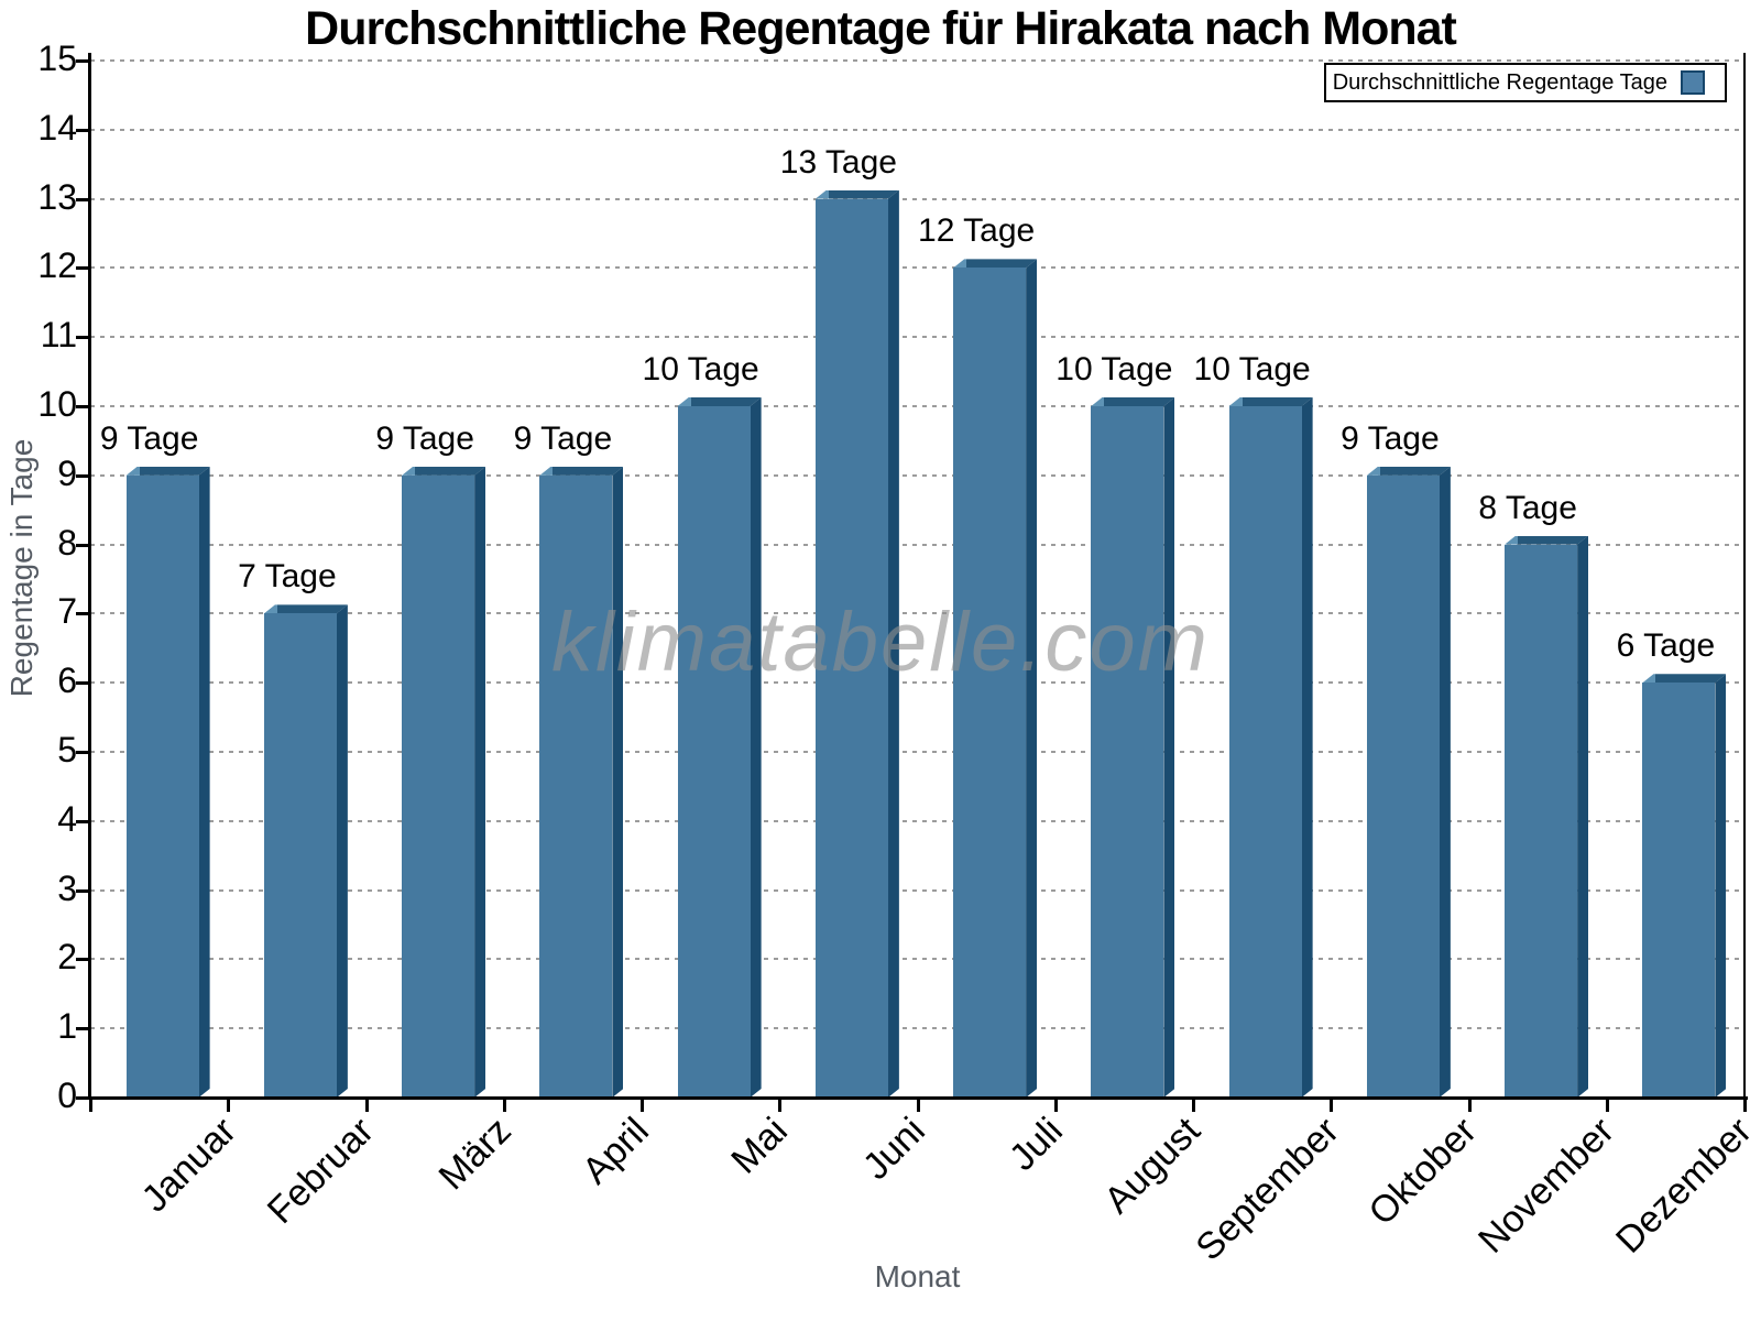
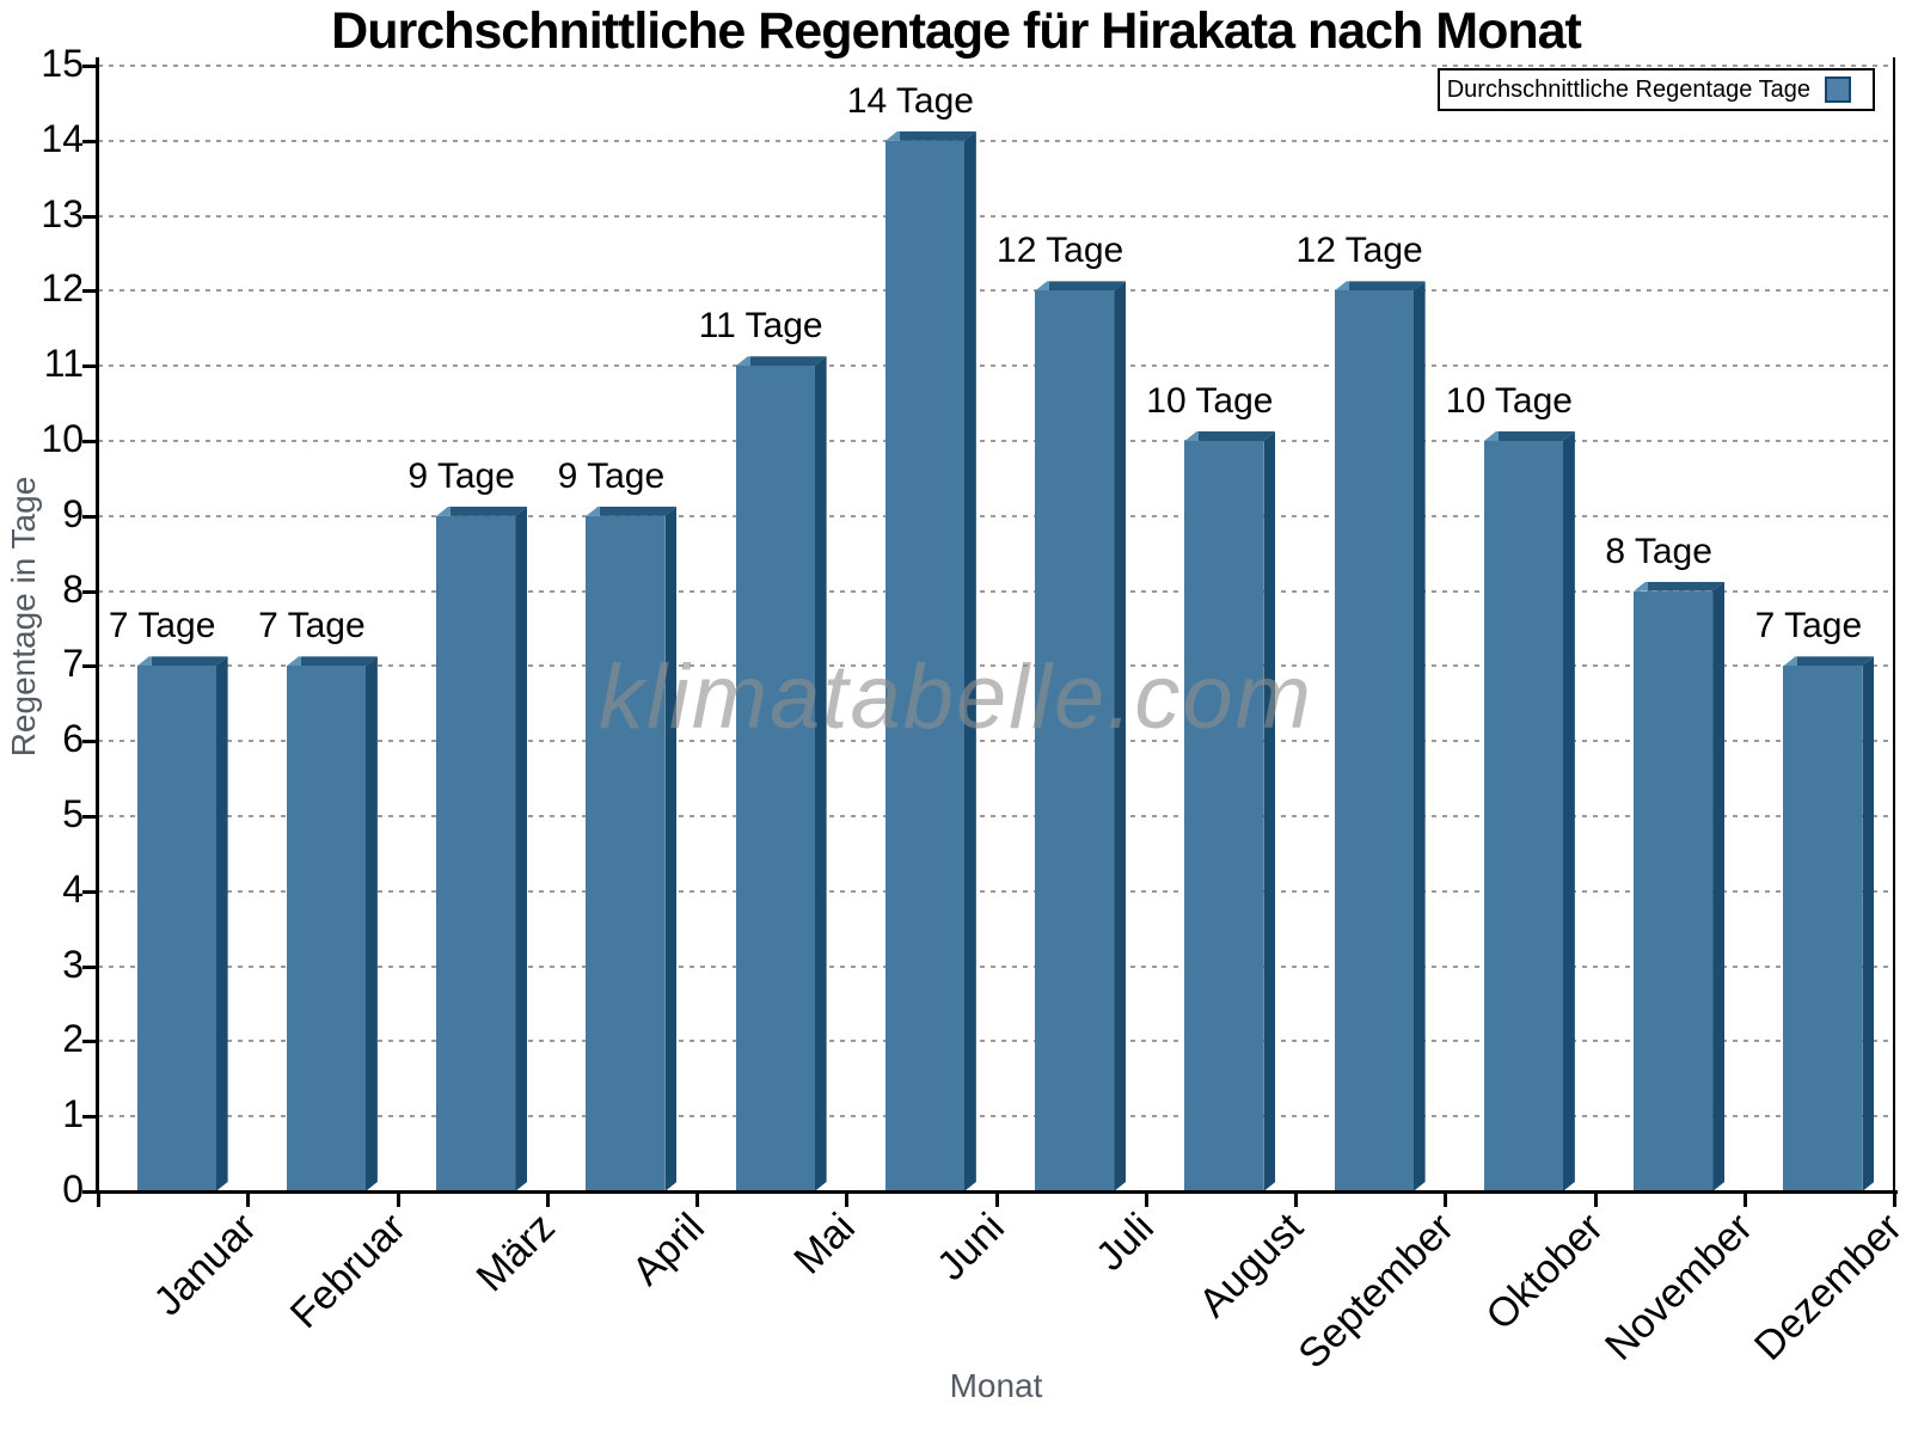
Januar: 9 -> 7
Mai: 10 -> 11
Juni: 13 -> 14
September: 10 -> 12
Oktober: 9 -> 10
Dezember: 6 -> 7
